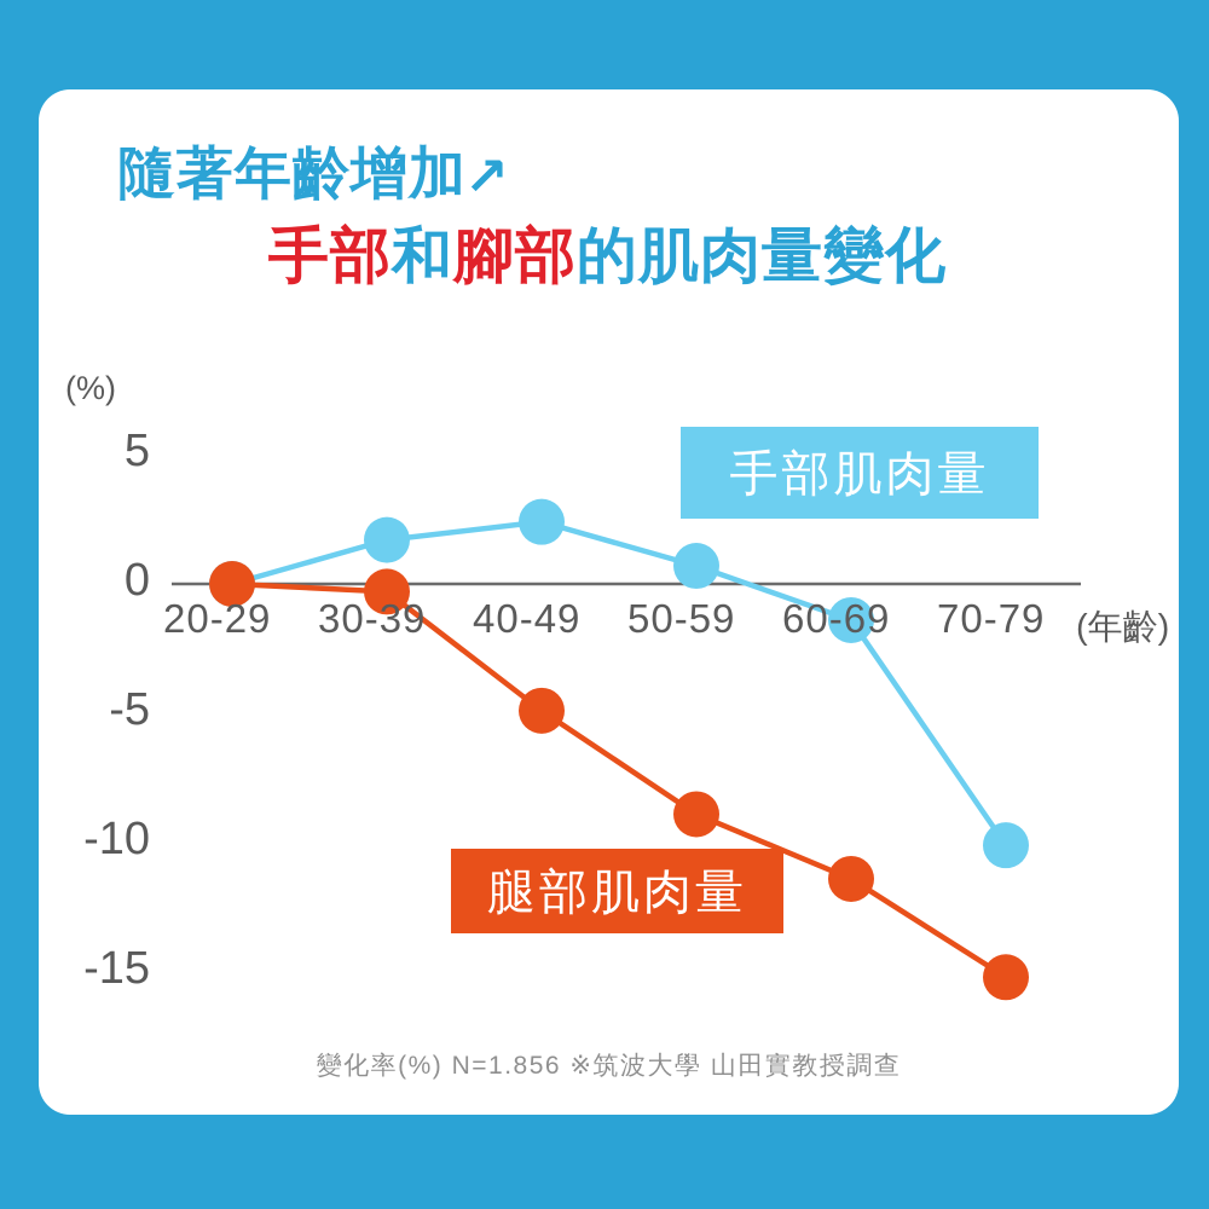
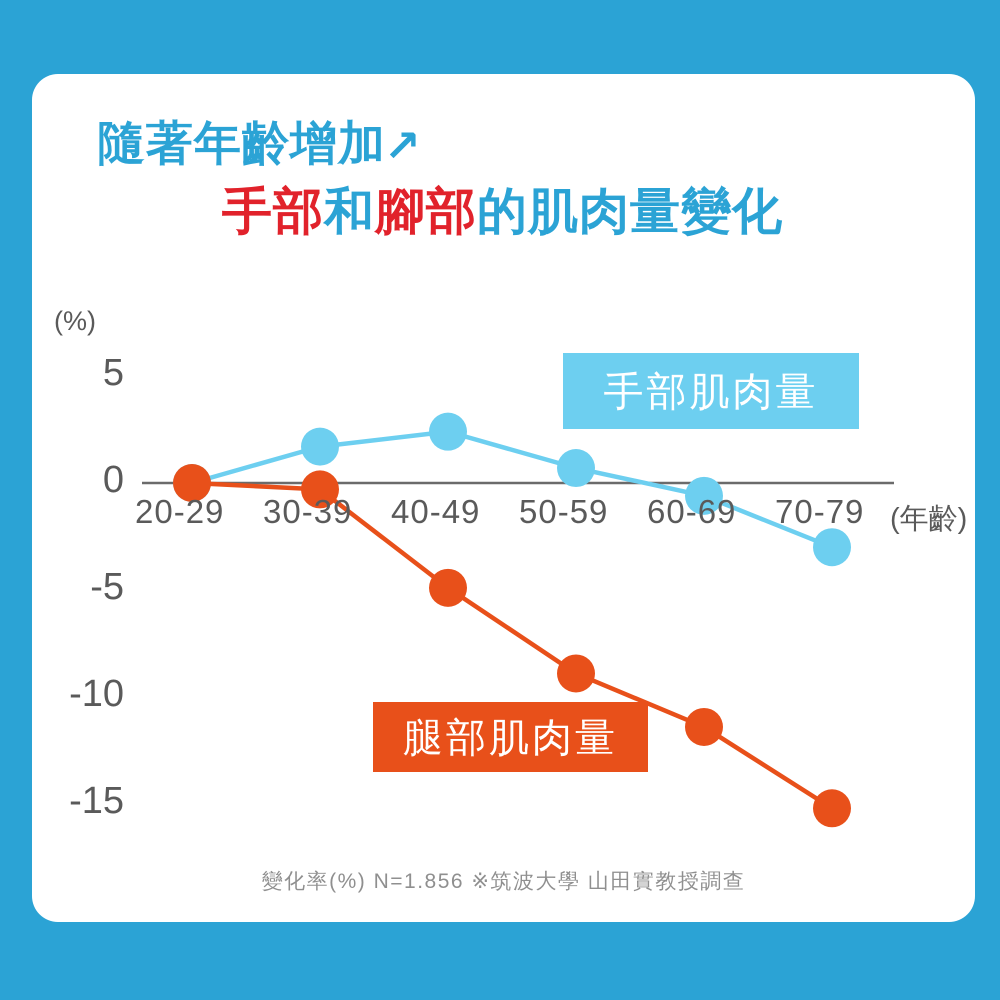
手部肌肉量/60-69: -1.4 -> -0.6
手部肌肉量/70-79: -10.1 -> -3.0
